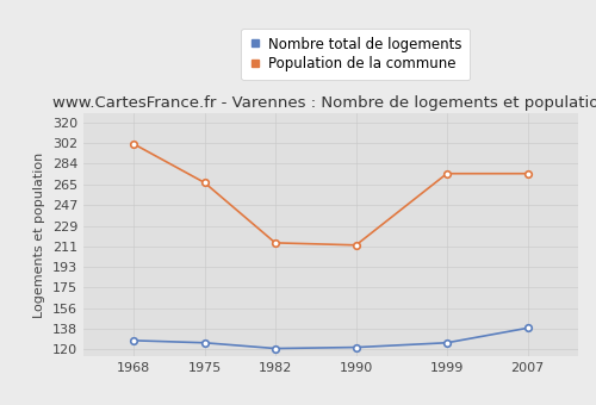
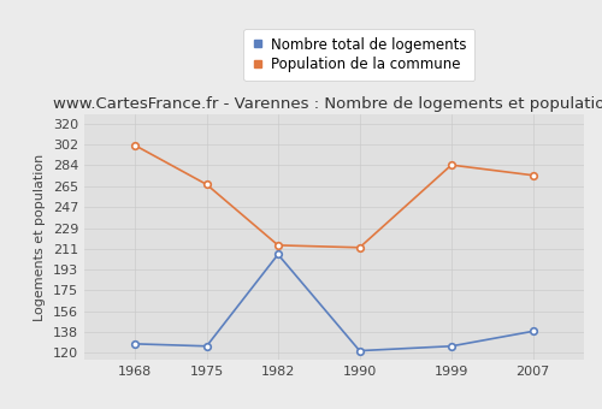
Nombre total de logements/1982: 121 -> 206
Population de la commune/1999: 275 -> 284
